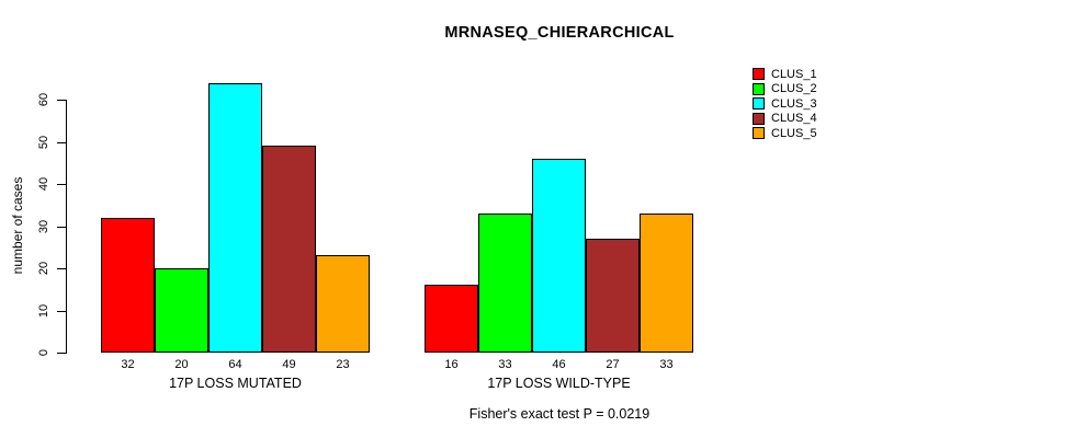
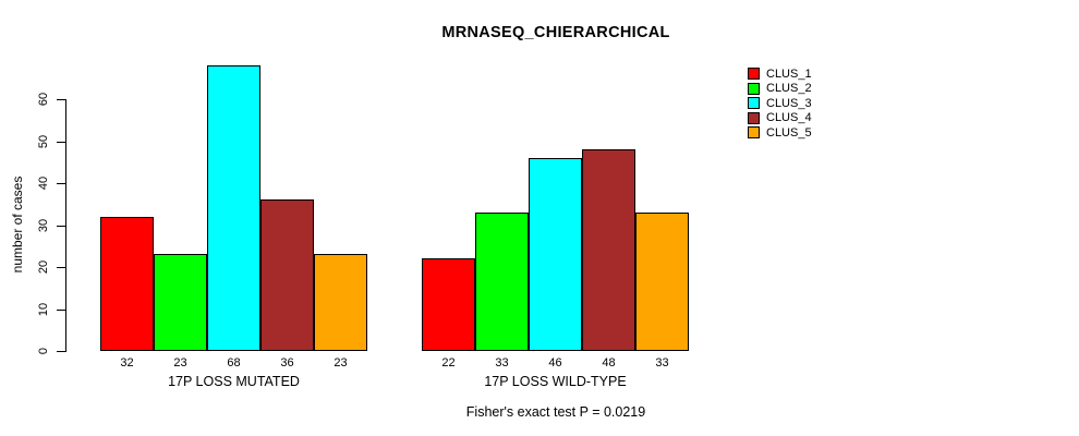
CLUS_2/17P LOSS MUTATED: 20 -> 23
CLUS_3/17P LOSS MUTATED: 64 -> 68
CLUS_4/17P LOSS MUTATED: 49 -> 36
CLUS_1/17P LOSS WILD-TYPE: 16 -> 22
CLUS_4/17P LOSS WILD-TYPE: 27 -> 48
